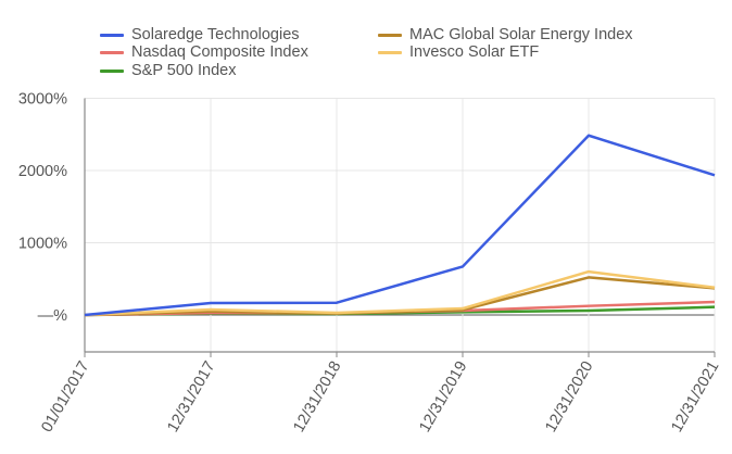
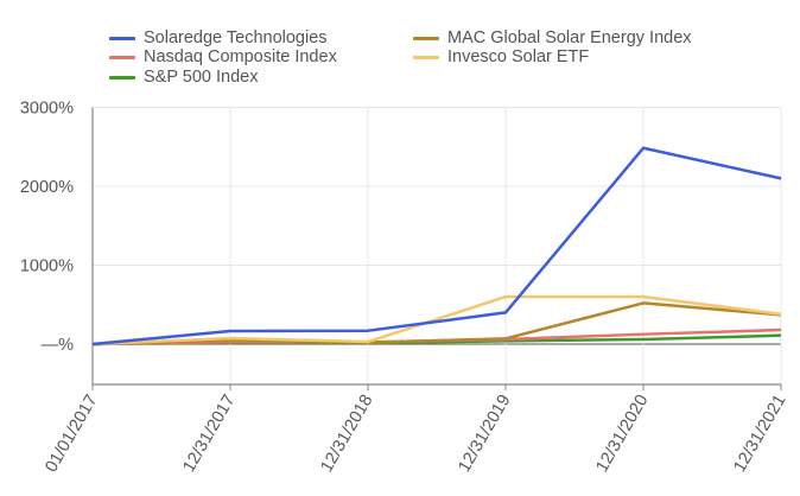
Solaredge Technologies/12/31/2019: 700% -> 400%
Invesco Solar ETF/12/31/2019: 100% -> 600%
Solaredge Technologies/12/31/2021: 1900% -> 2100%
